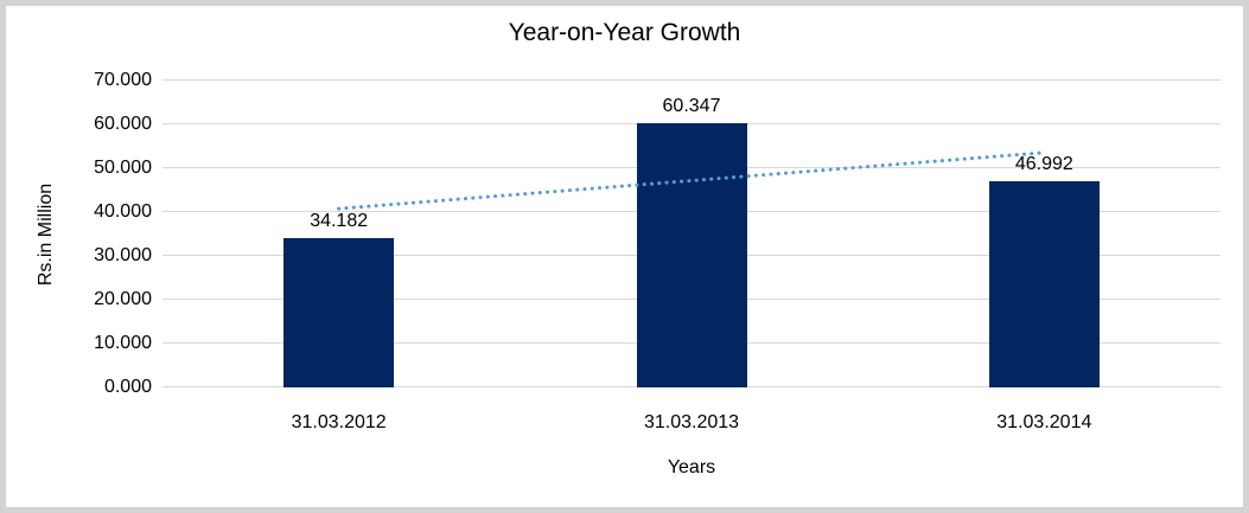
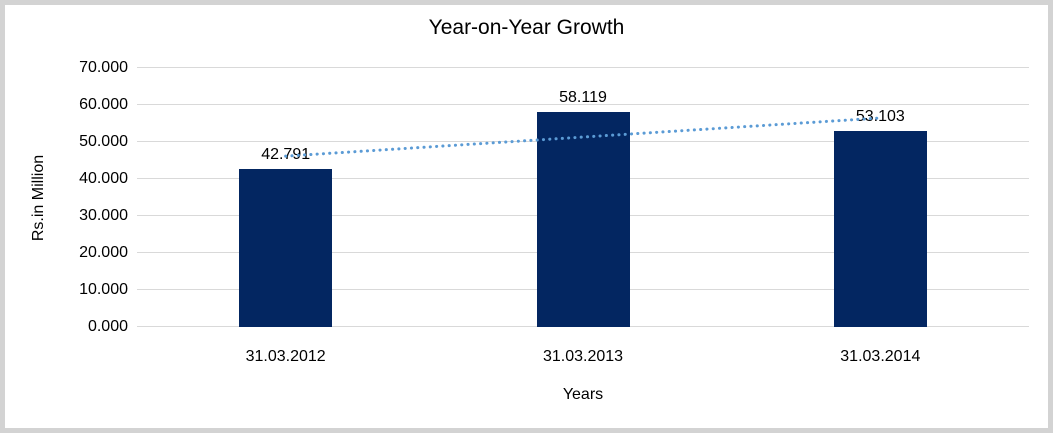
31.03.2012: 34.182 -> 42.791
31.03.2013: 60.347 -> 58.119
31.03.2014: 46.992 -> 53.103
